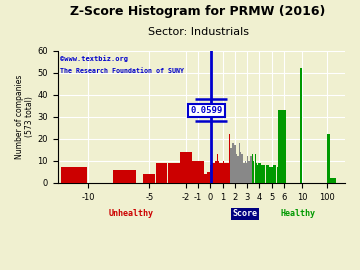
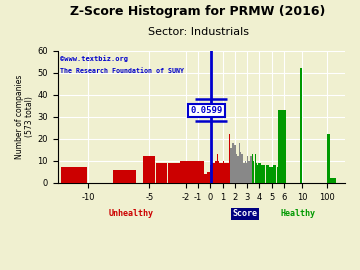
-5: 4 -> 12
-2: 14 -> 10
